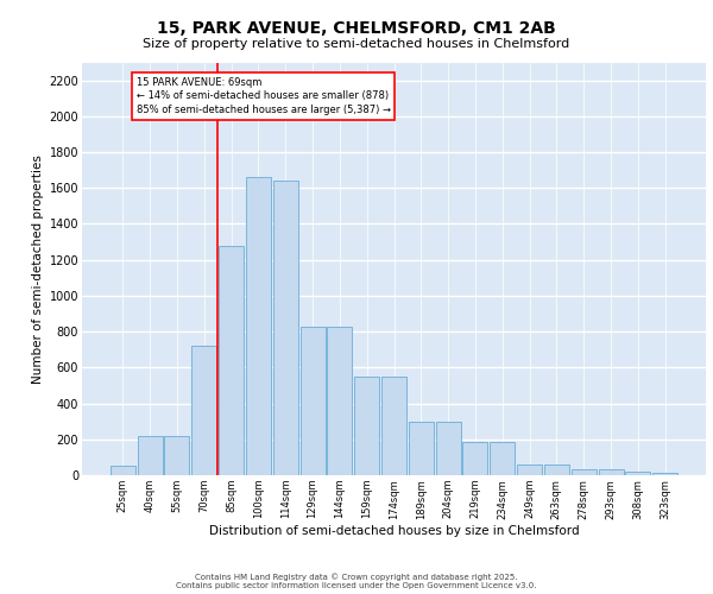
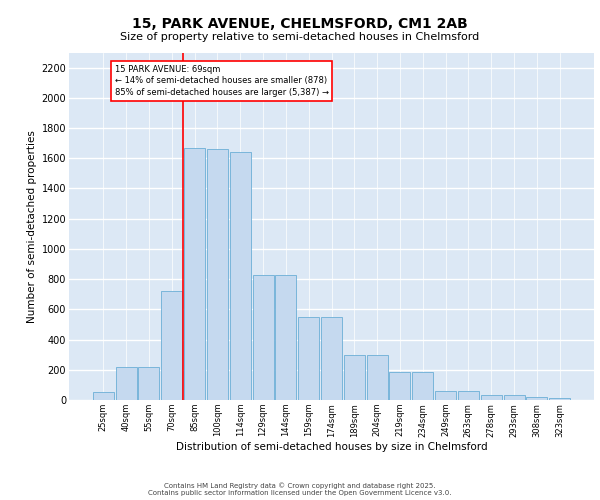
85sqm: 1280 -> 1670
